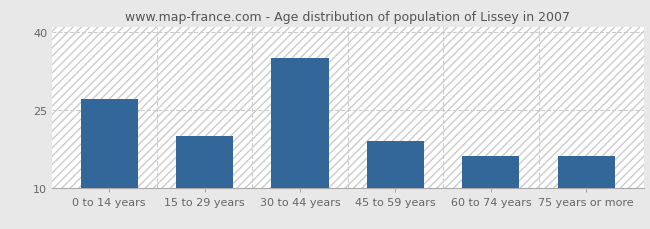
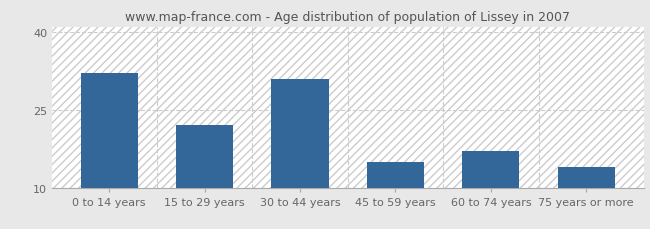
0 to 14 years: 27 -> 32
15 to 29 years: 20 -> 22
30 to 44 years: 35 -> 31
45 to 59 years: 19 -> 15
60 to 74 years: 16 -> 17
75 years or more: 16 -> 14
